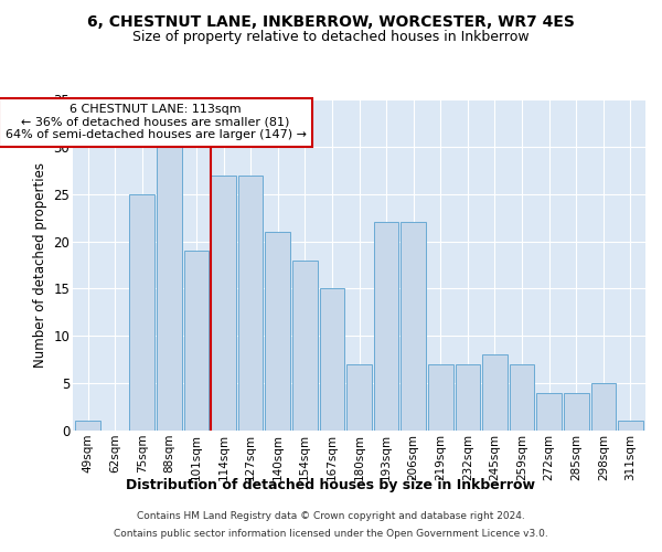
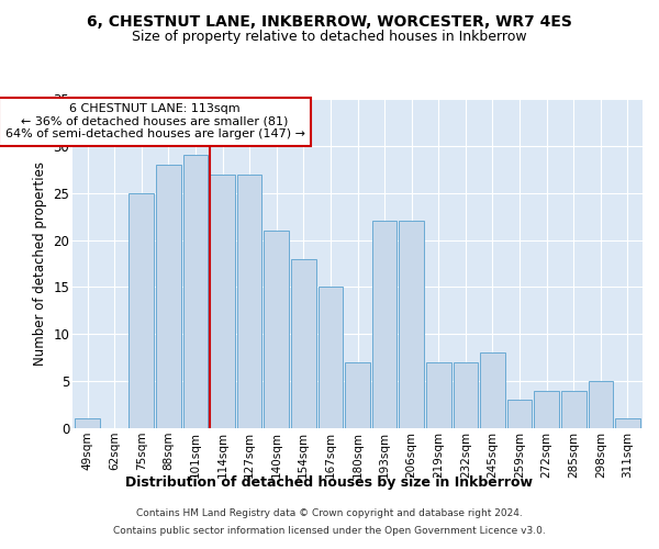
88sqm: 30 -> 28
101sqm: 19 -> 29
259sqm: 7 -> 3
